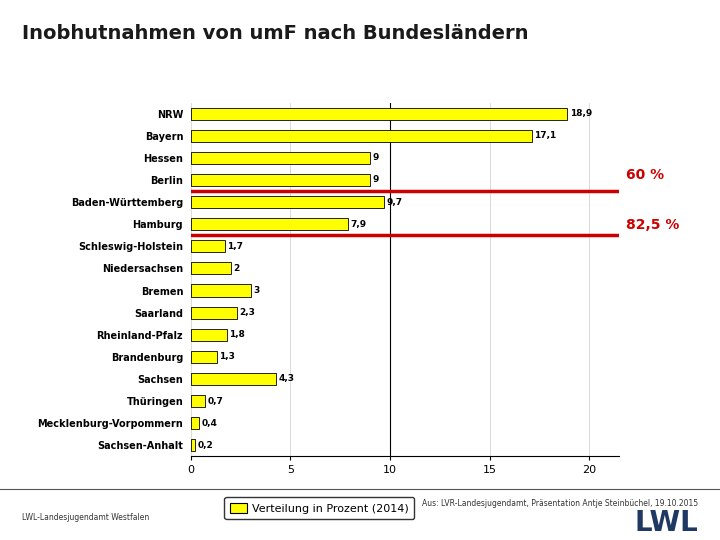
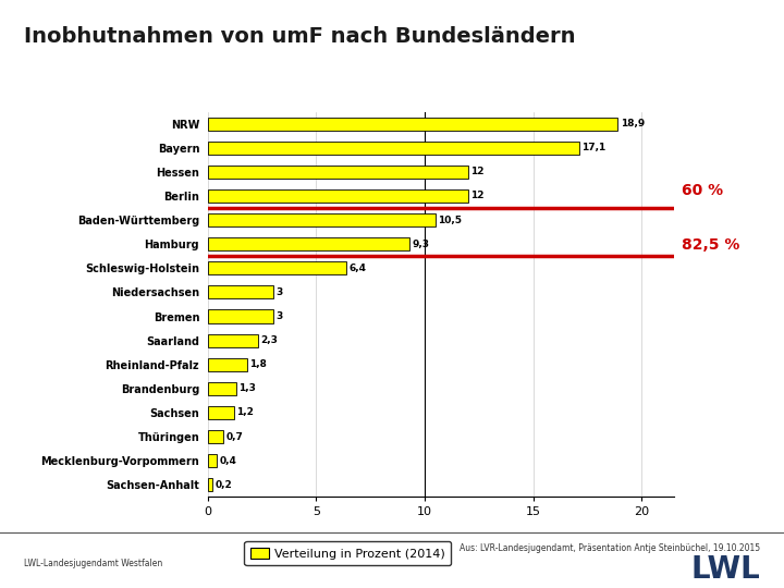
Hessen: 9 -> 12
Berlin: 9 -> 12
Baden-Württemberg: 9,7 -> 10,5
Hamburg: 7,9 -> 9,3
Schleswig-Holstein: 1,7 -> 6,4
Niedersachsen: 2 -> 3
Sachsen: 4,3 -> 1,2
